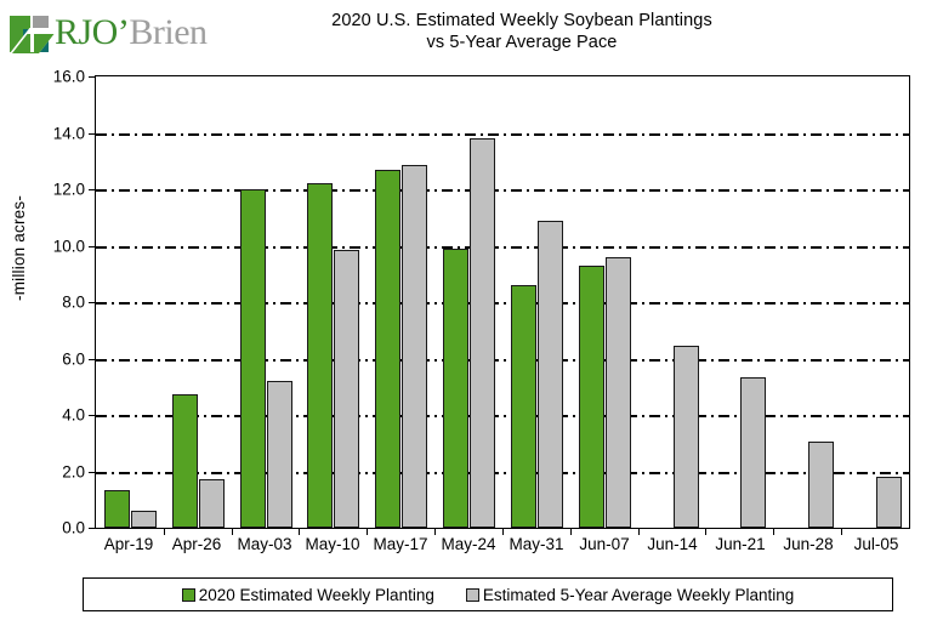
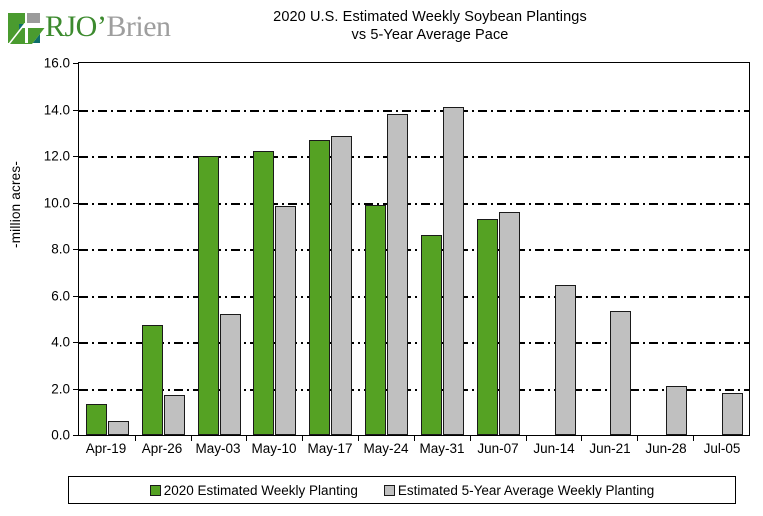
Estimated 5-Year Average Weekly Planting/May-31: 10.9 -> 14.1
Estimated 5-Year Average Weekly Planting/Jun-28: 3.0 -> 2.1
